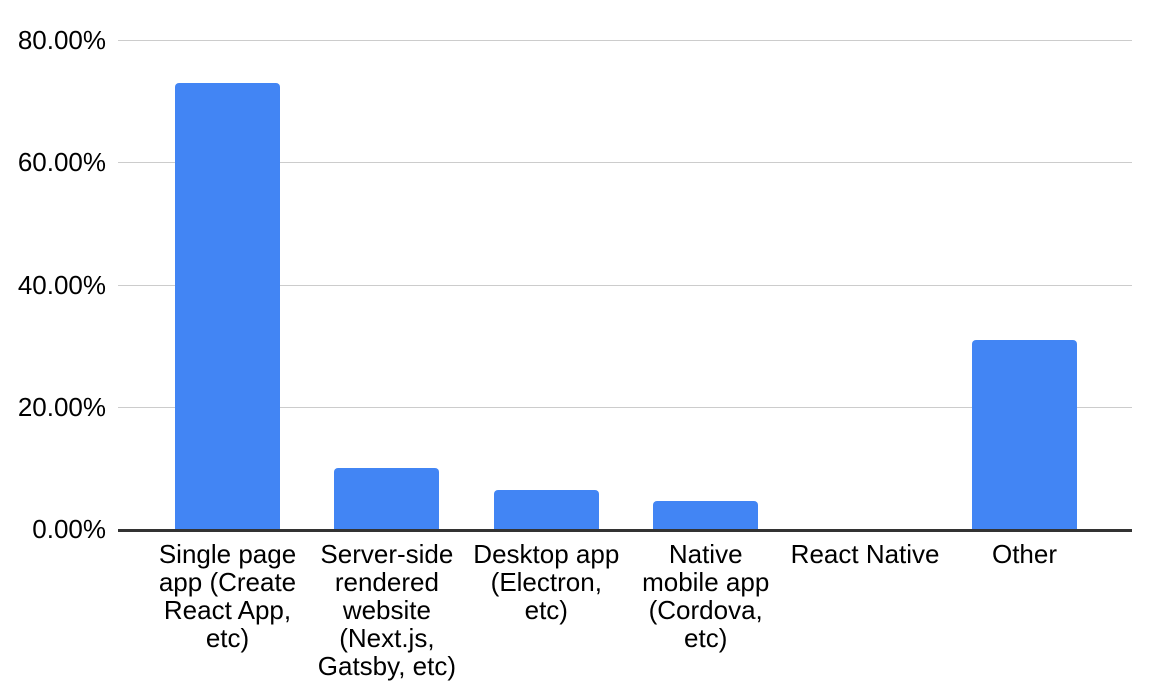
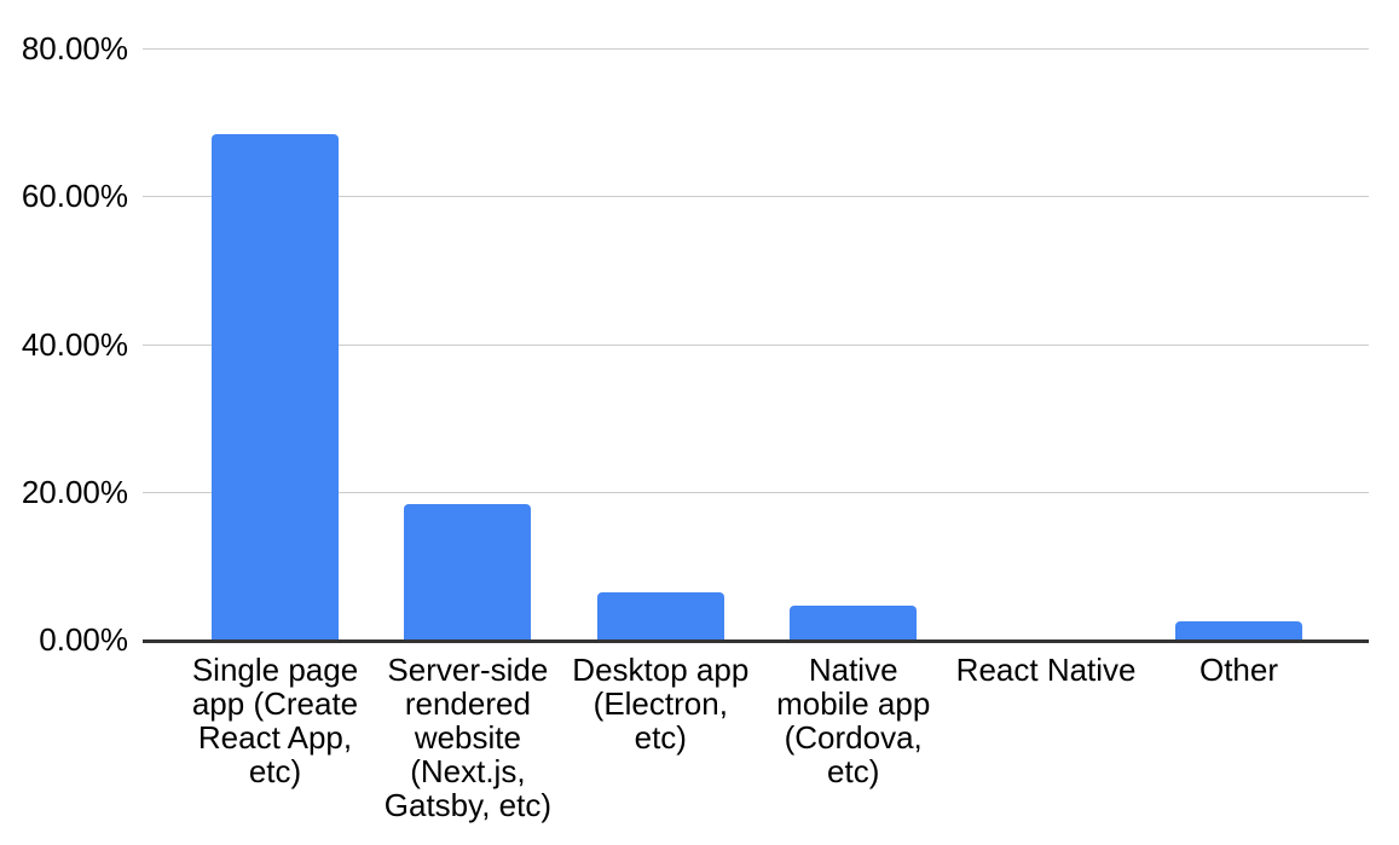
Single page app (Create React App, etc): 73% -> 68%
Server-side rendered website (Next.js, Gatsby, etc): 10% -> 18%
Other: 31% -> 2%
